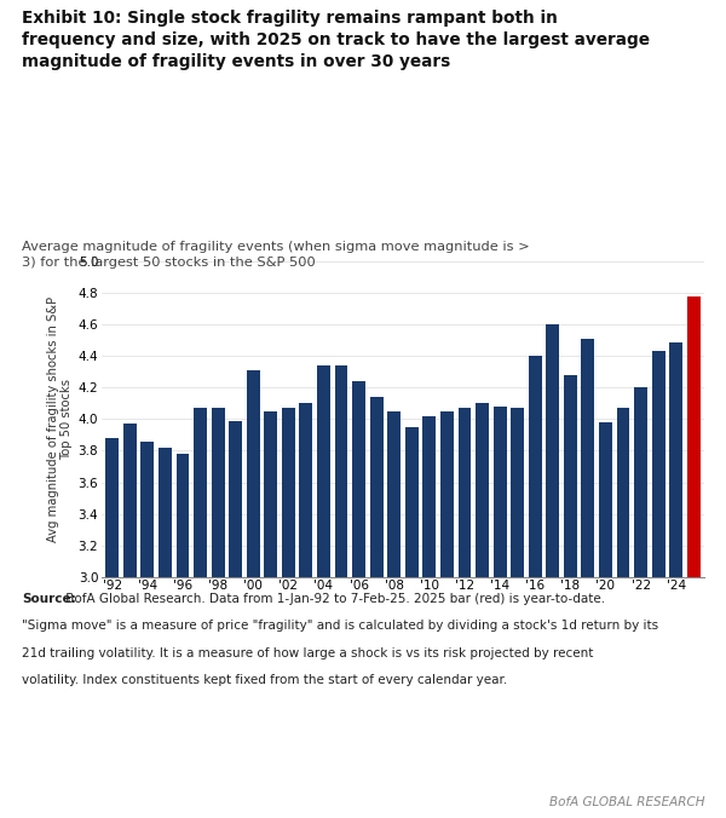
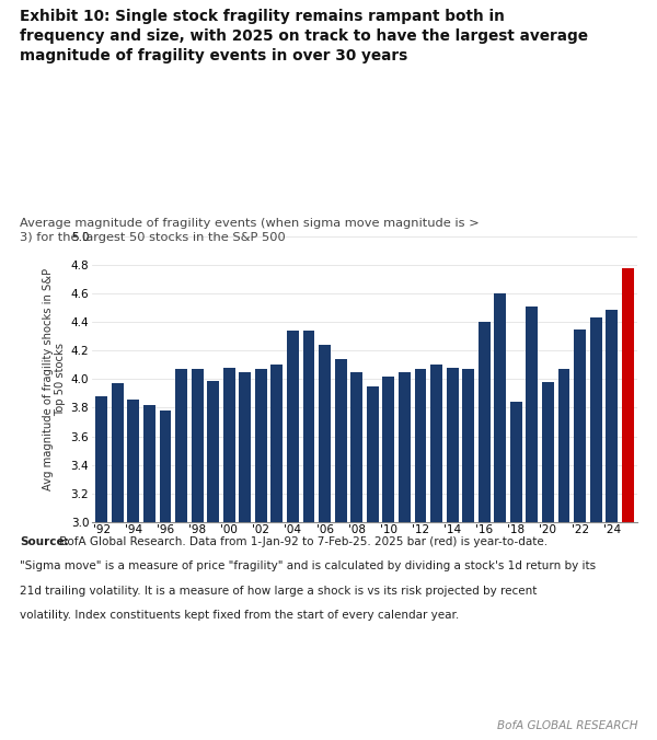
'00: 4.31 -> 4.08
'18: 4.28 -> 3.84
'22: 4.20 -> 4.35
